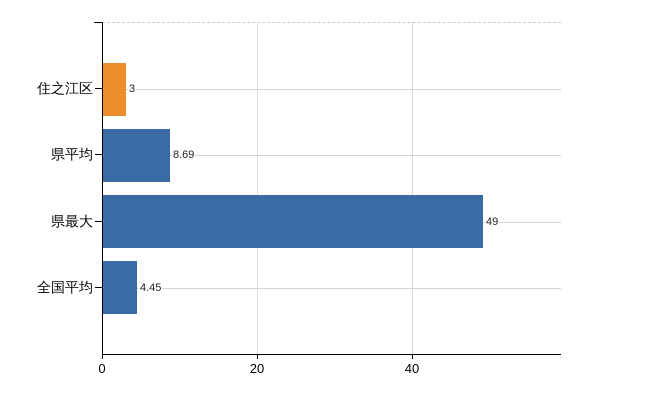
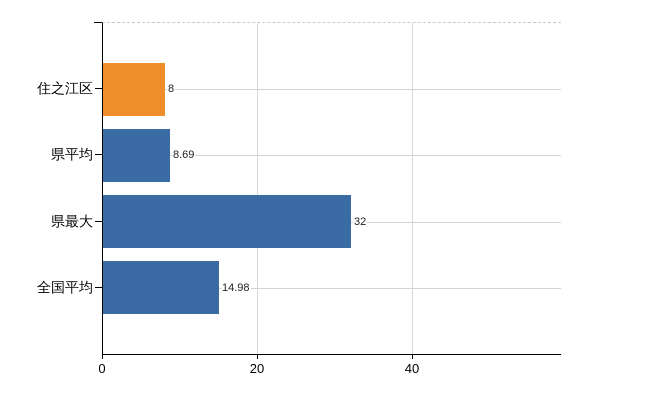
住之江区: 3 -> 8
県最大: 49 -> 32
全国平均: 4.45 -> 14.98
